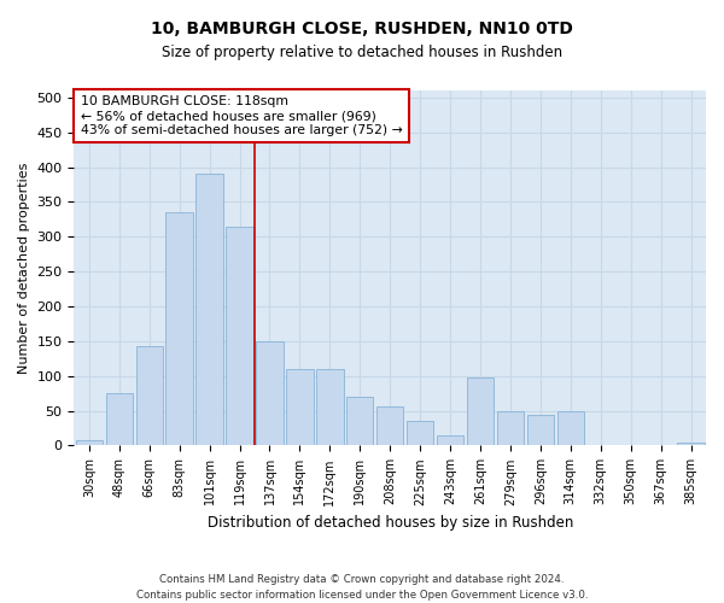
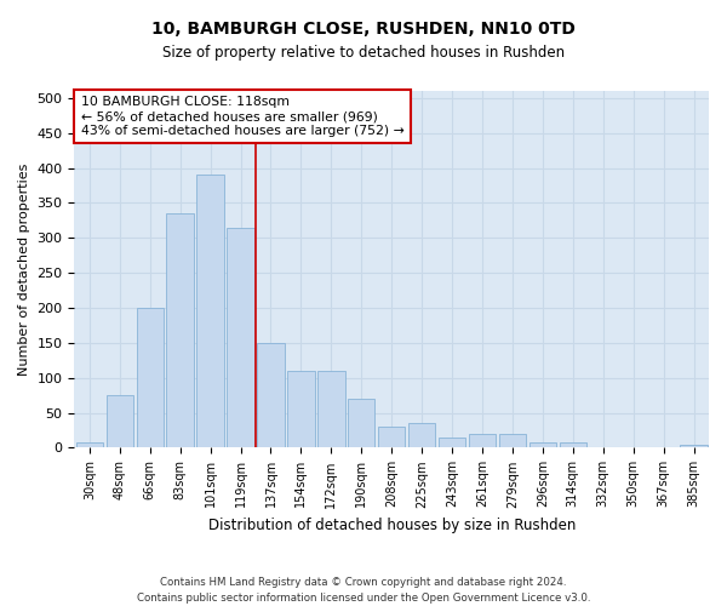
66sqm: 142 -> 200
208sqm: 56 -> 30
261sqm: 98 -> 20
279sqm: 50 -> 20
296sqm: 44 -> 8
314sqm: 50 -> 8
